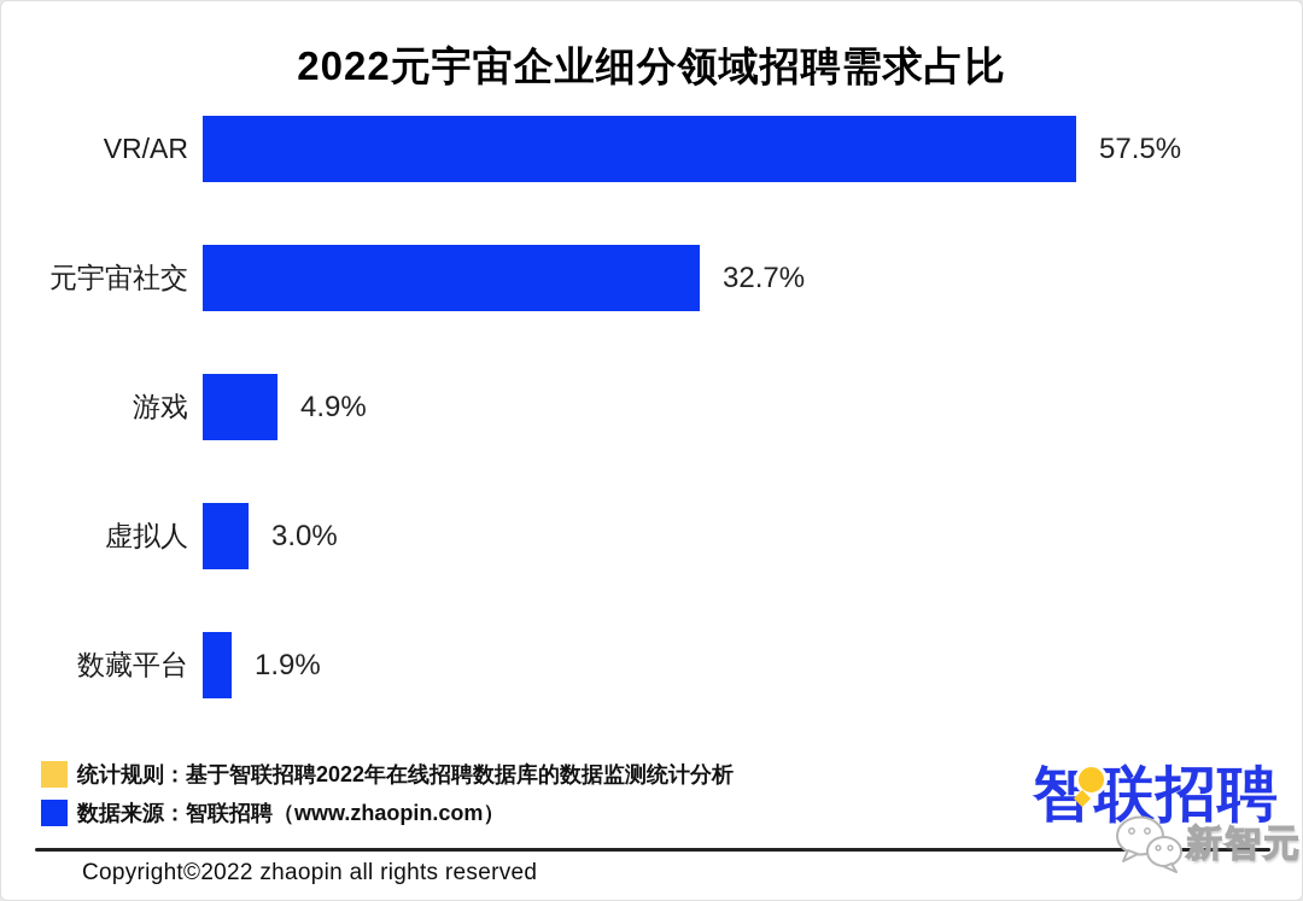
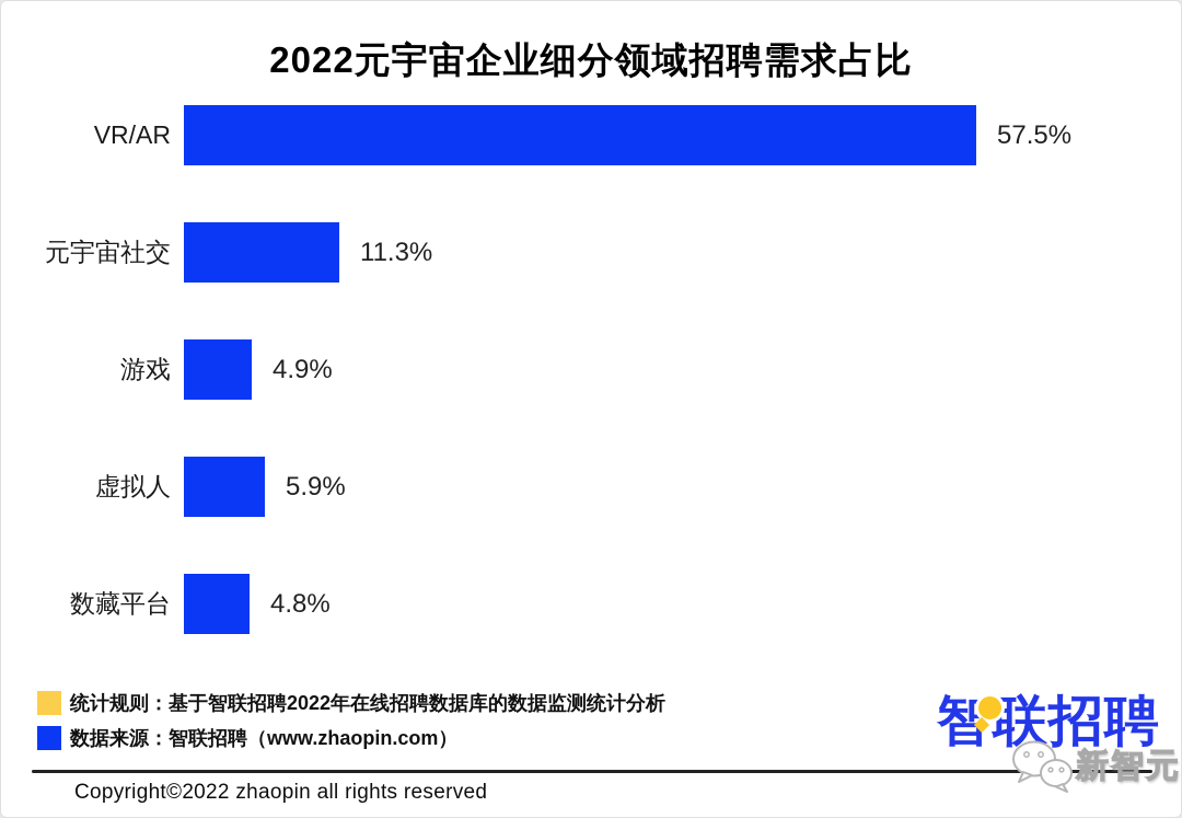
元宇宙社交: 32.7% -> 11.3%
虚拟人: 3.0% -> 5.9%
数藏平台: 1.9% -> 4.8%
